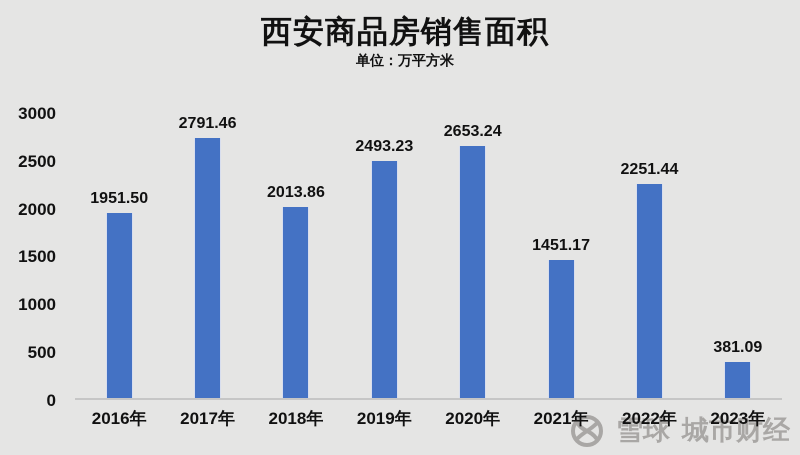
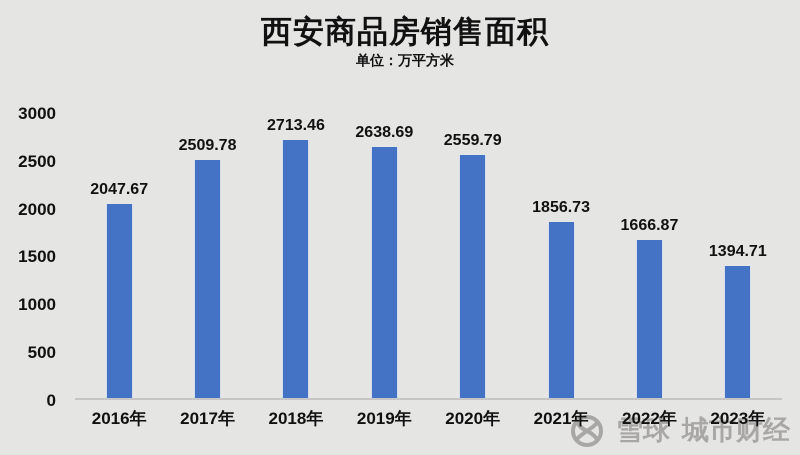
2016年: 1951.50 -> 2047.67
2017年: 2791.46 -> 2509.78
2018年: 2013.86 -> 2713.46
2019年: 2493.23 -> 2638.69
2020年: 2653.24 -> 2559.79
2021年: 1451.17 -> 1856.73
2022年: 2251.44 -> 1666.87
2023年: 381.09 -> 1394.71
